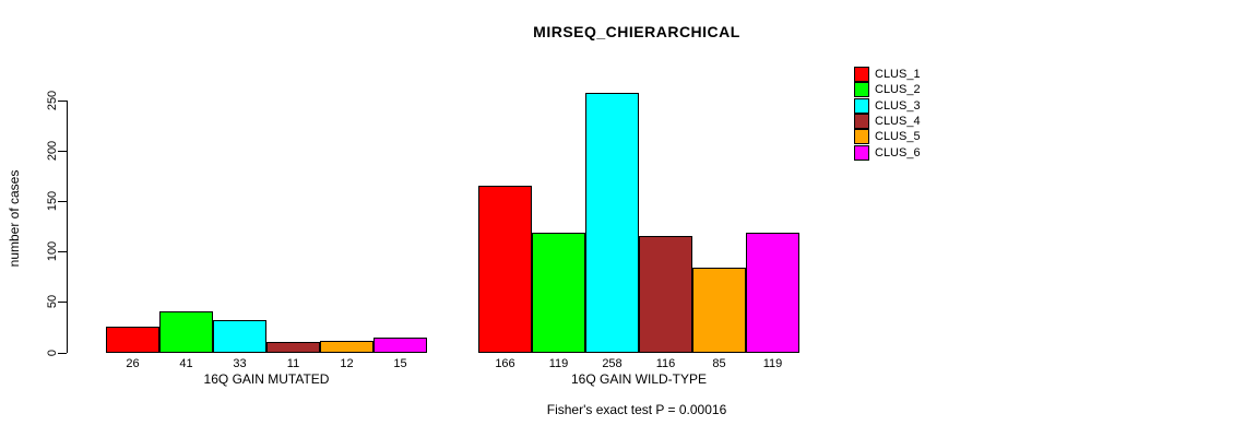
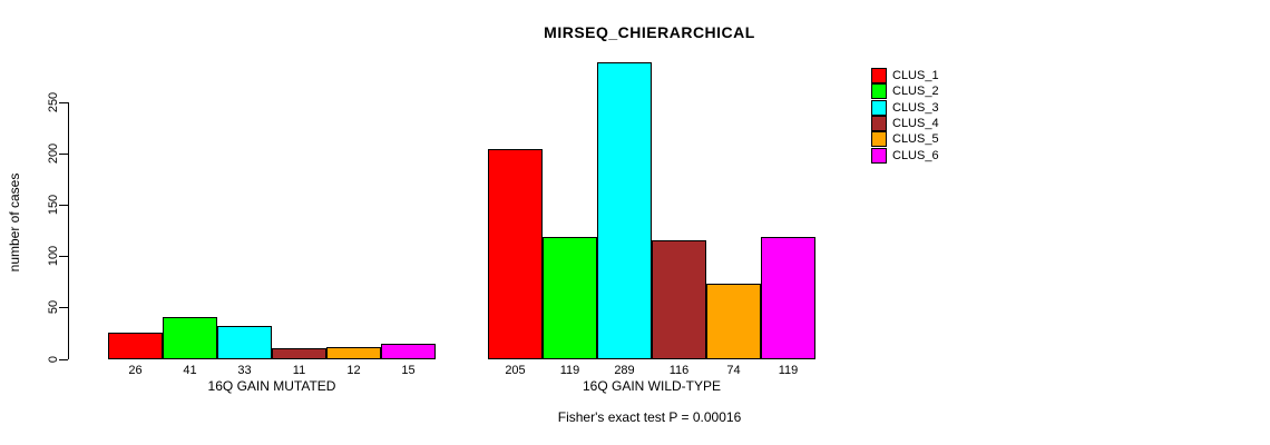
CLUS_1/16Q GAIN WILD-TYPE: 166 -> 205
CLUS_3/16Q GAIN WILD-TYPE: 258 -> 289
CLUS_5/16Q GAIN WILD-TYPE: 85 -> 74
